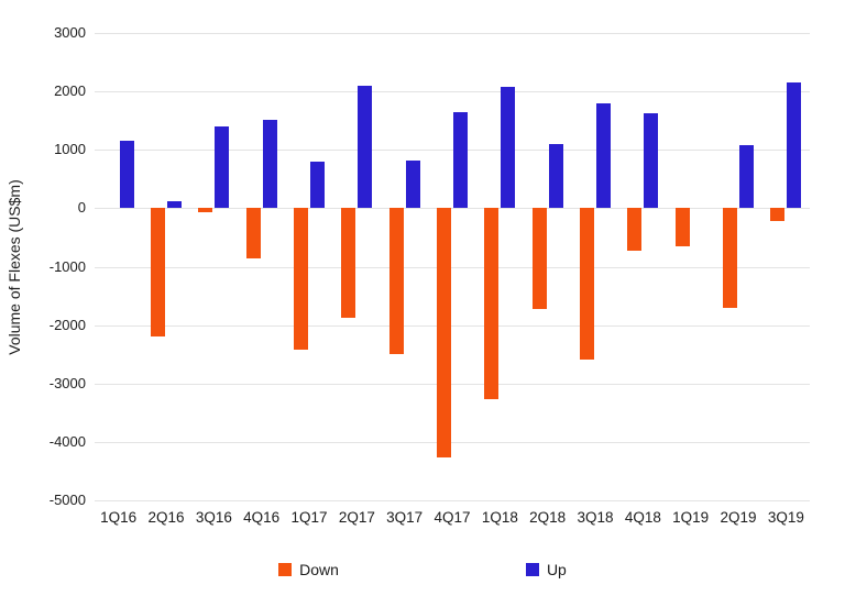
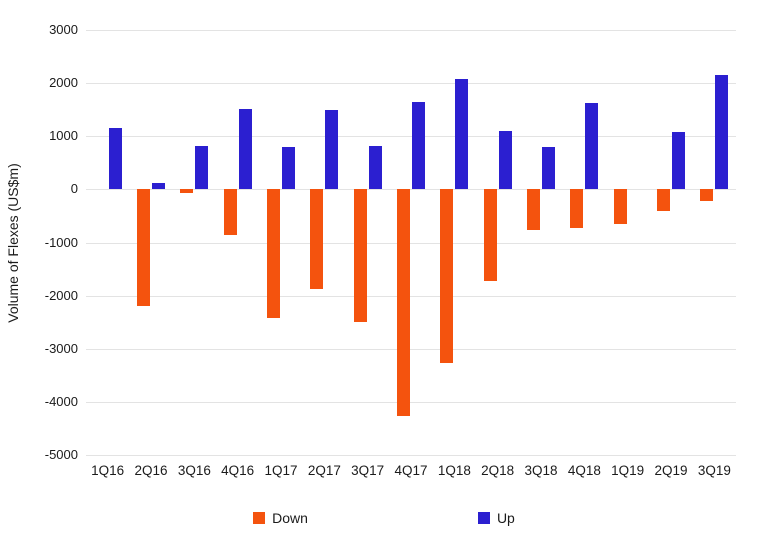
Up/3Q16: 1400 -> 800
Up/2Q17: 2100 -> 1500
Down/3Q18: -2600 -> -800
Up/3Q18: 1800 -> 800
Down/2Q19: -1700 -> -400
